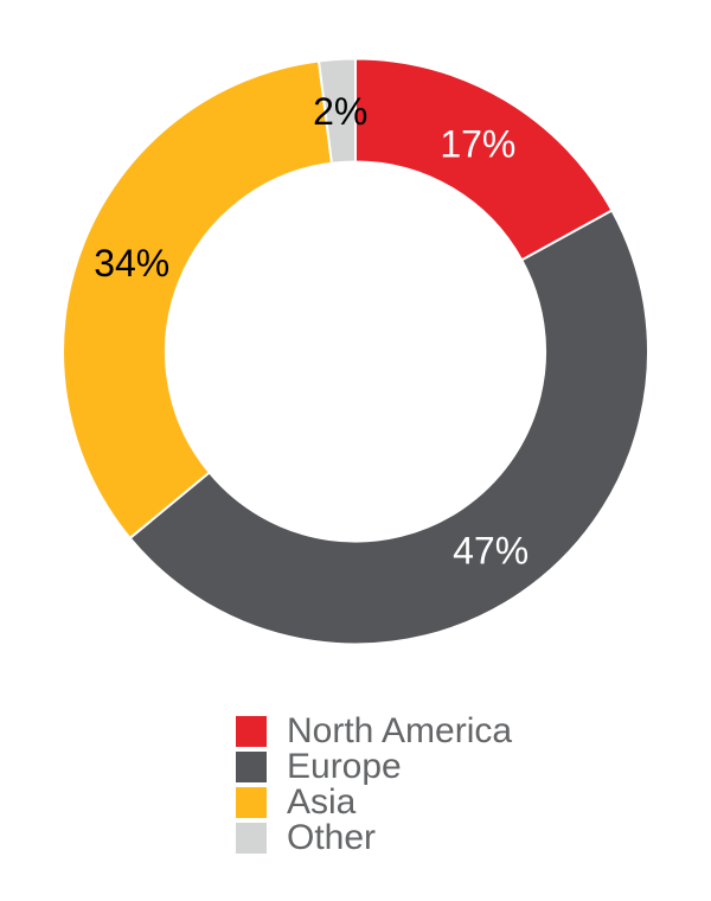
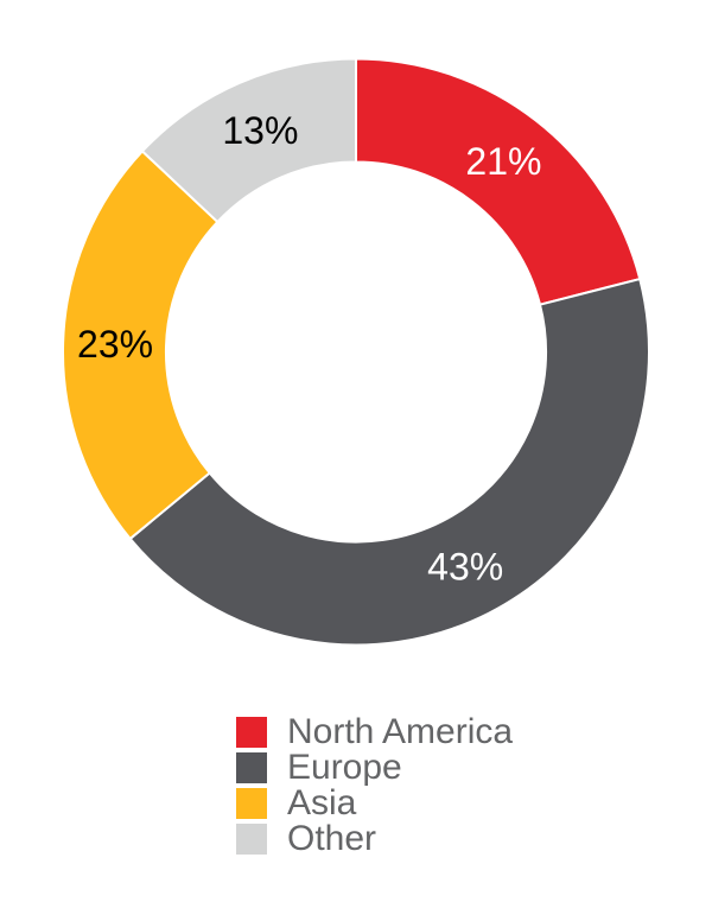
North America: 17% -> 21%
Europe: 47% -> 43%
Asia: 34% -> 23%
Other: 2% -> 13%
